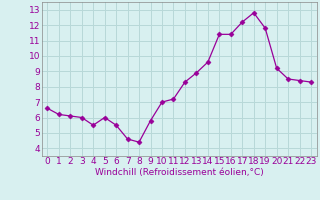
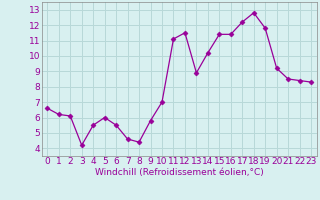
3: 6.0 -> 4.2
11: 7.2 -> 11.1
12: 8.3 -> 11.5
14: 9.6 -> 10.2
